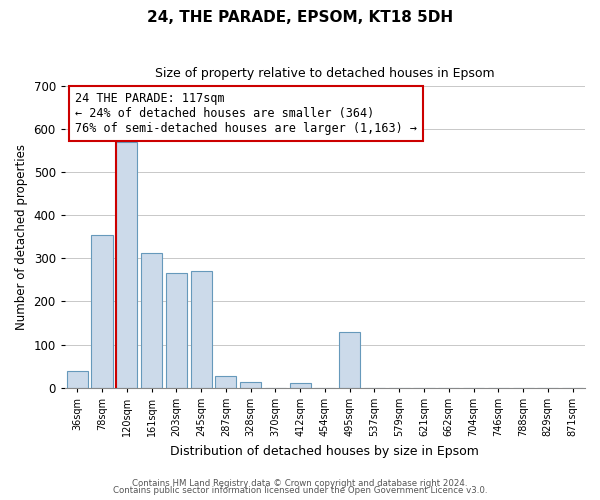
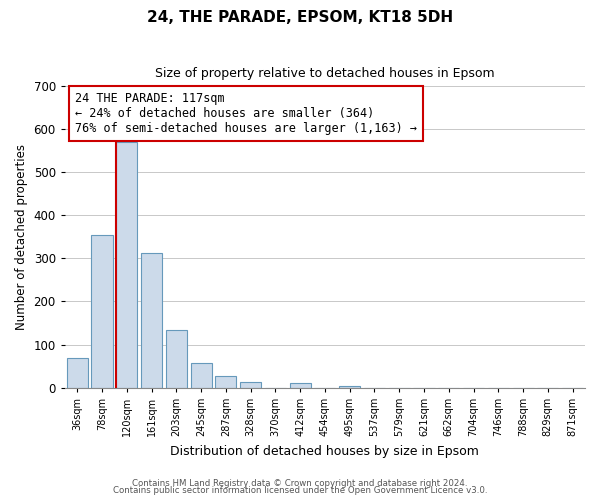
36sqm: 40 -> 68
203sqm: 265 -> 134
245sqm: 270 -> 57
495sqm: 130 -> 3
